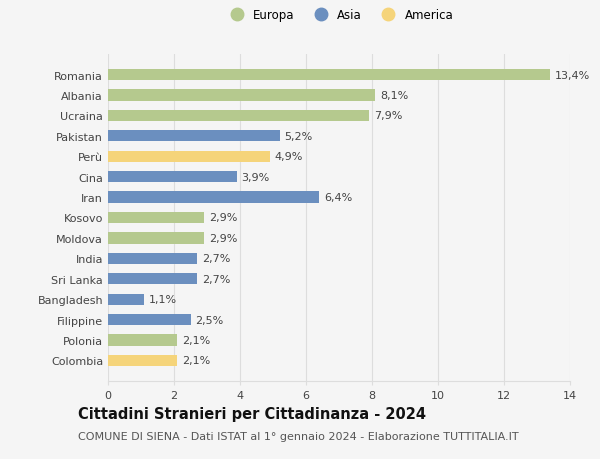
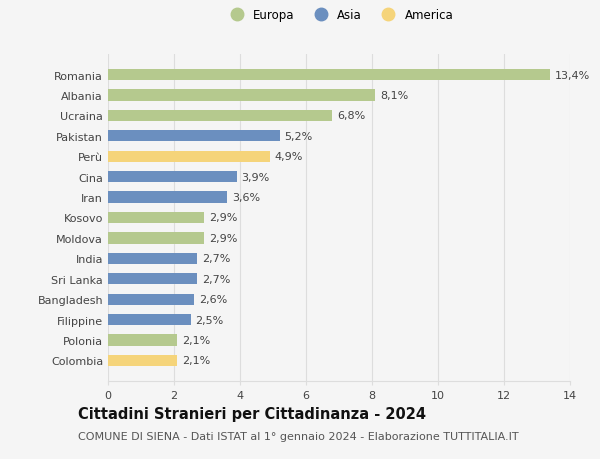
Ucraina: 7,9% -> 6,8%
Iran: 6,4% -> 3,6%
Bangladesh: 1,1% -> 2,6%
